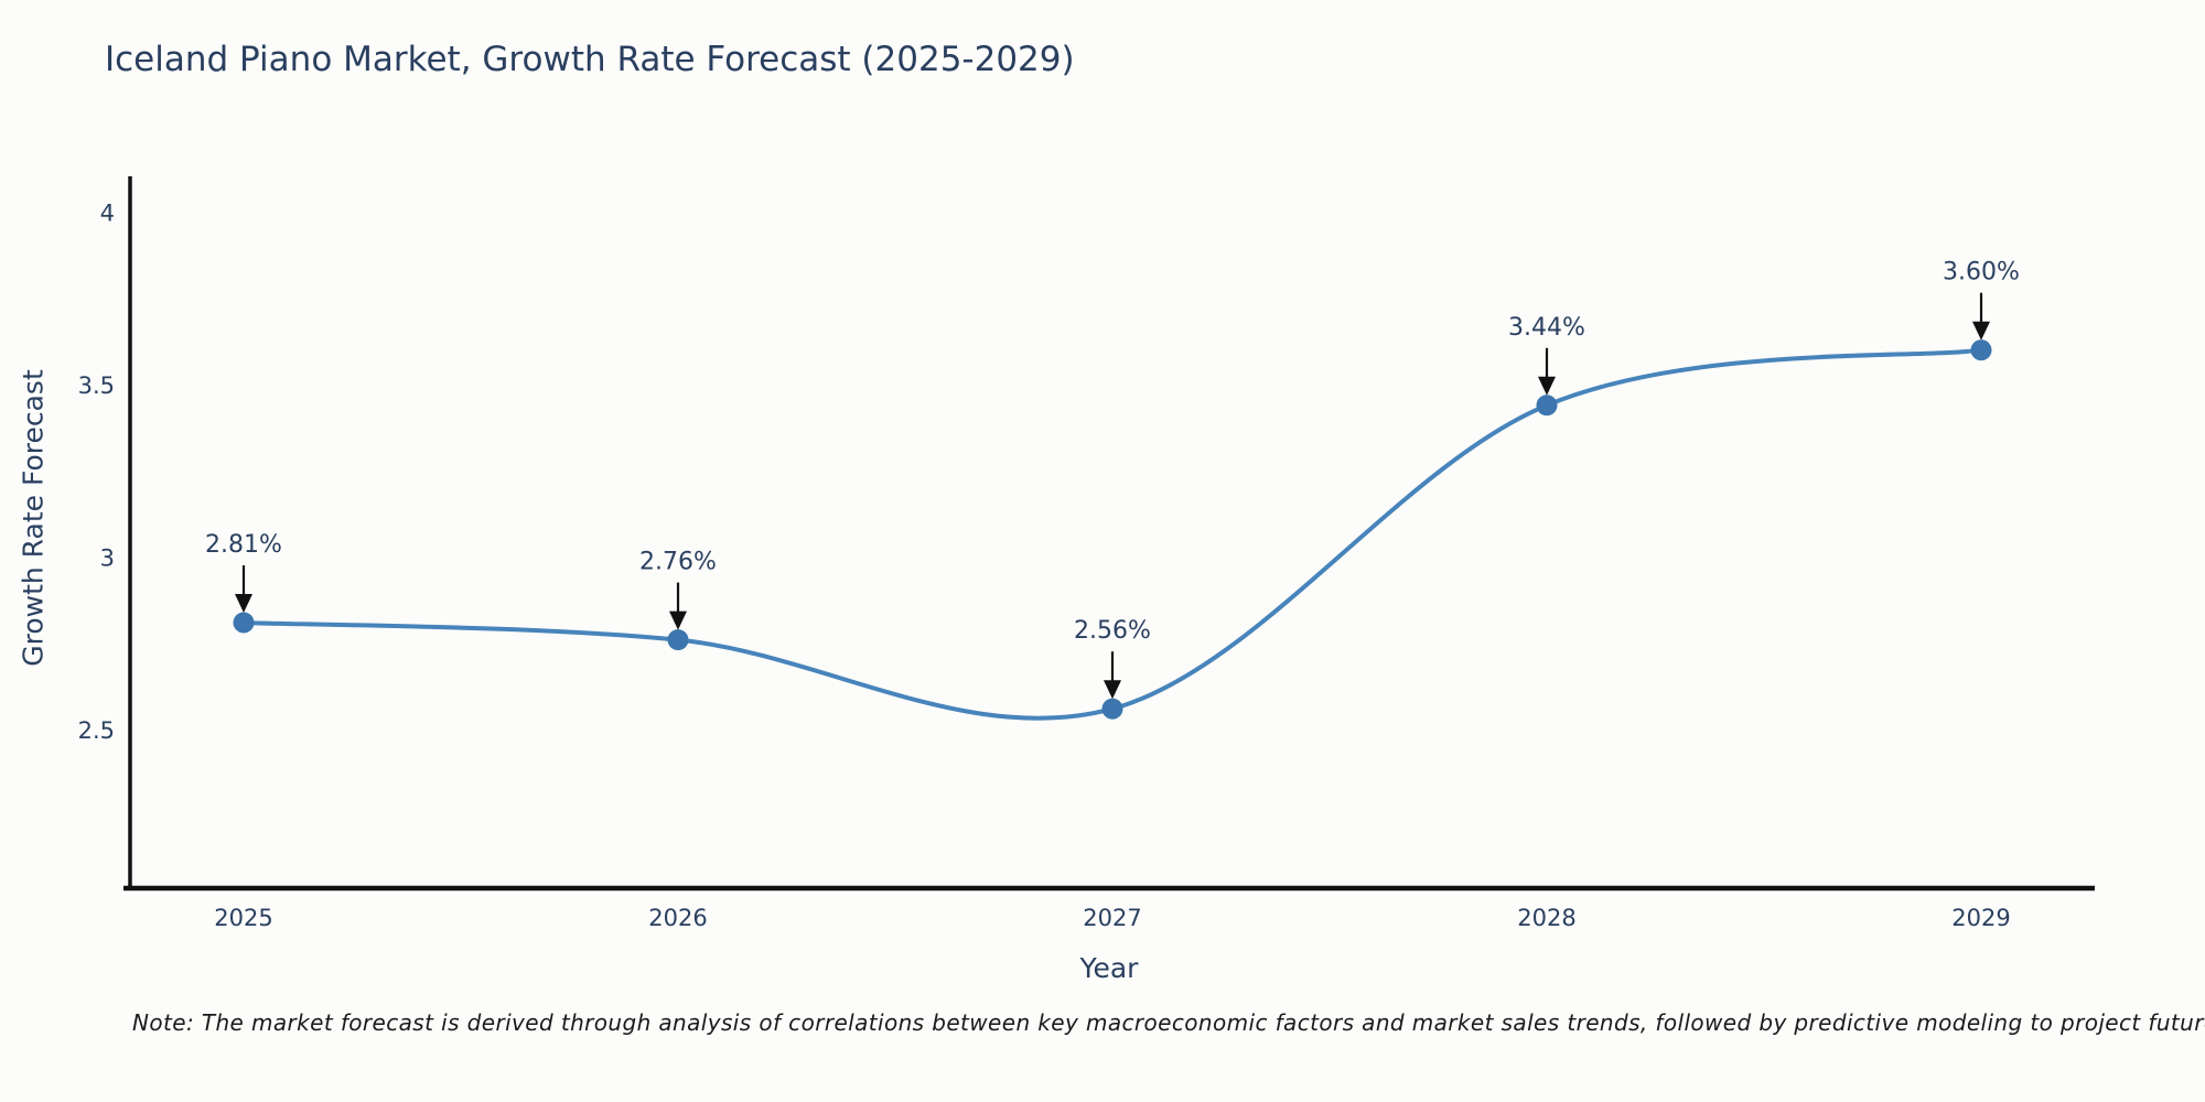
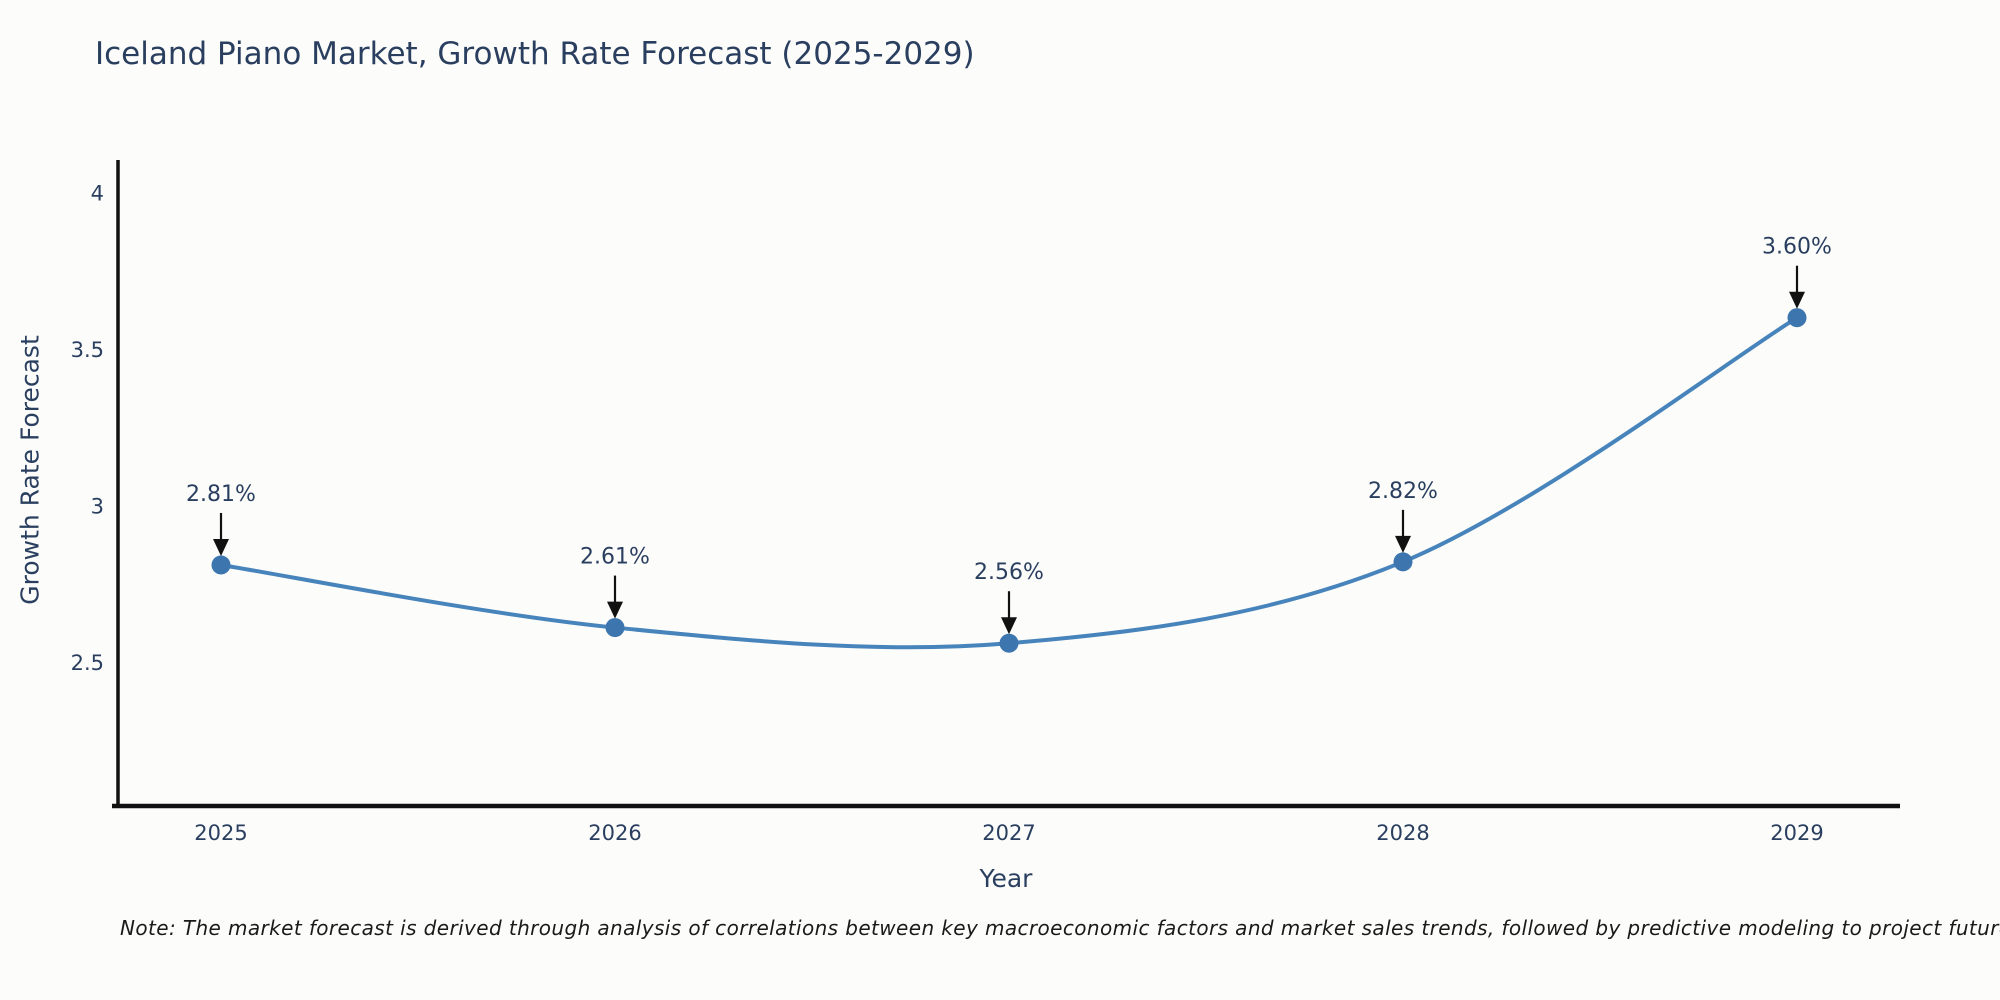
2026: 2.76% -> 2.61%
2028: 3.44% -> 2.82%
